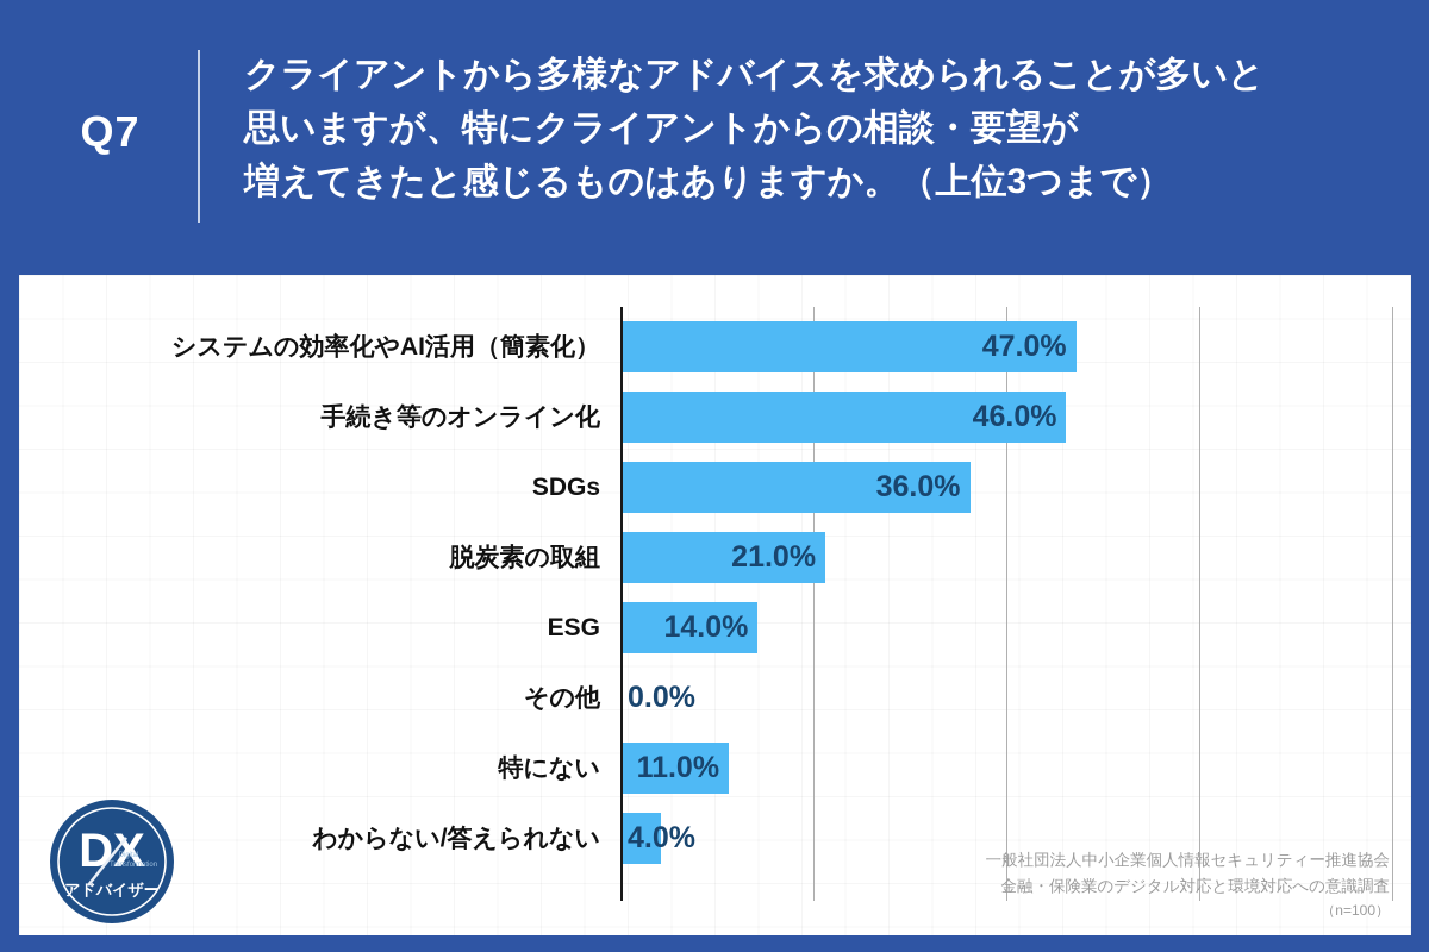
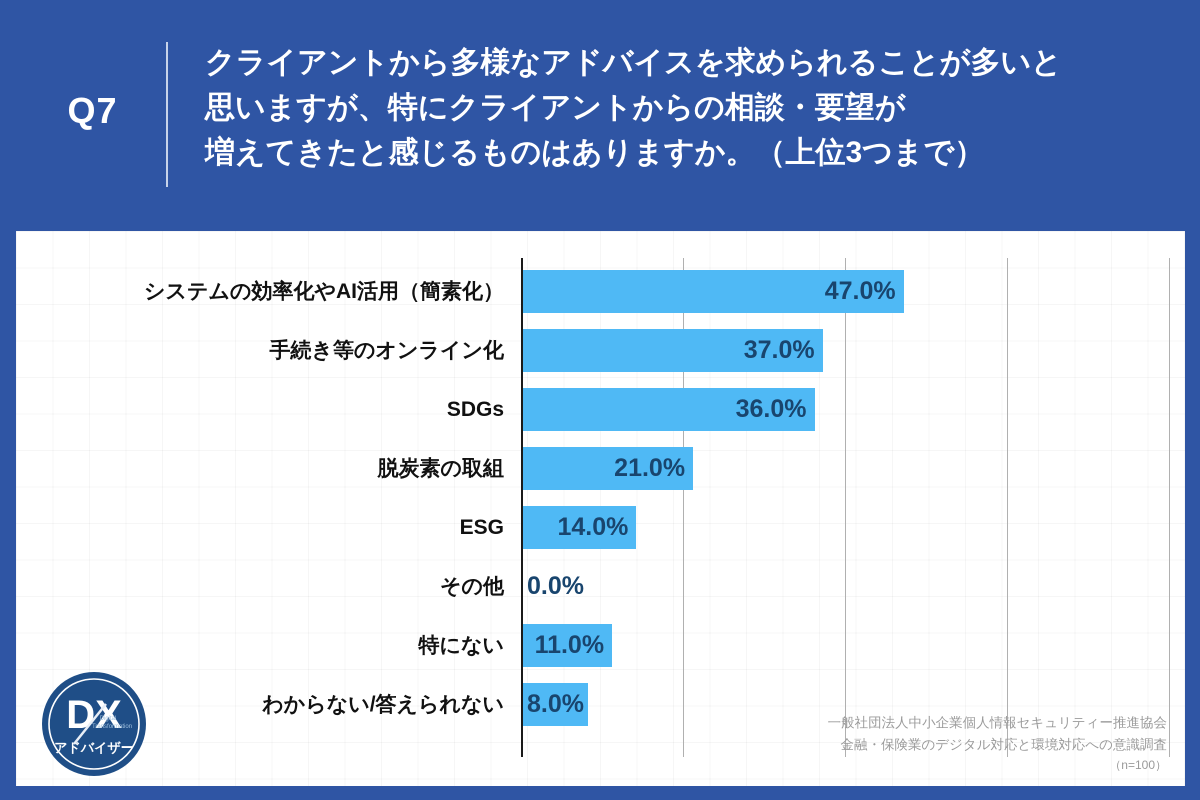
手続き等のオンライン化: 46.0% -> 37.0%
わからない/答えられない: 4.0% -> 8.0%
